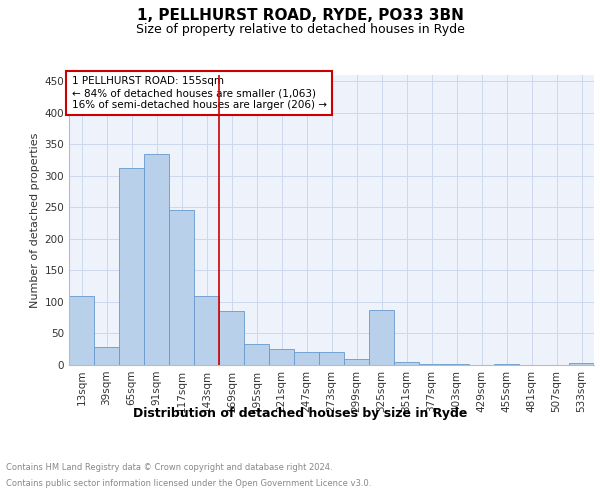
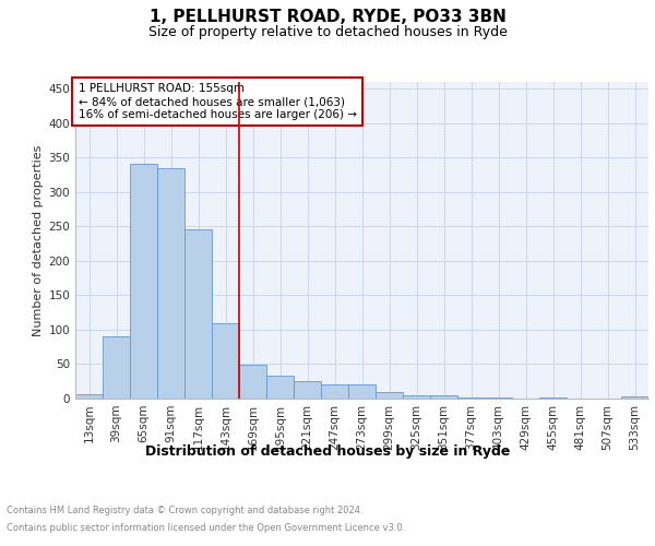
13sqm: 110 -> 7
39sqm: 28 -> 91
65sqm: 312 -> 341
169sqm: 86 -> 49
325sqm: 88 -> 5
